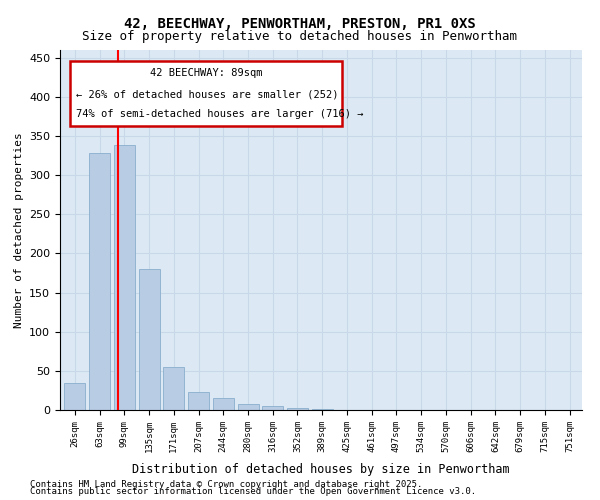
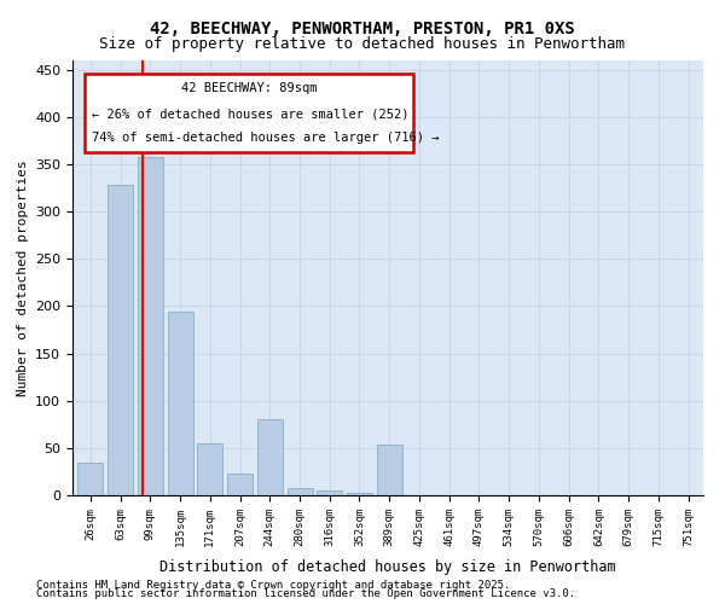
99sqm: 338 -> 358
135sqm: 180 -> 194
244sqm: 15 -> 80
389sqm: 1 -> 54
